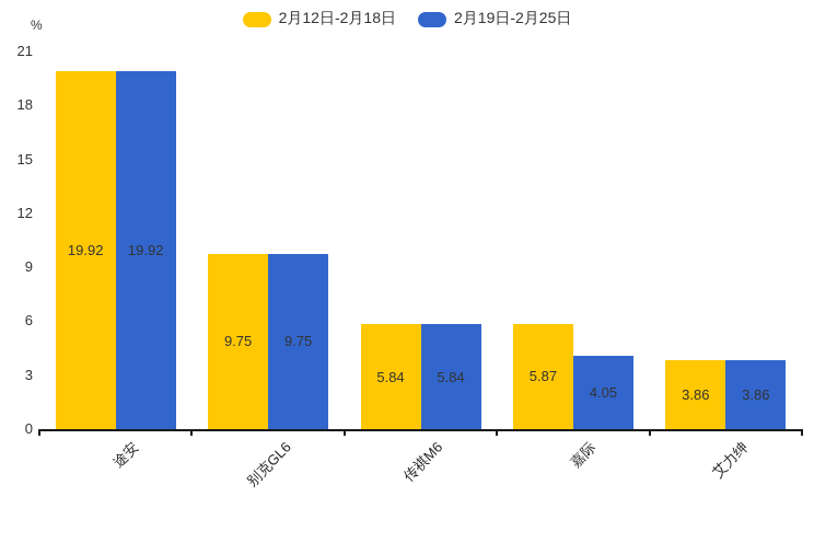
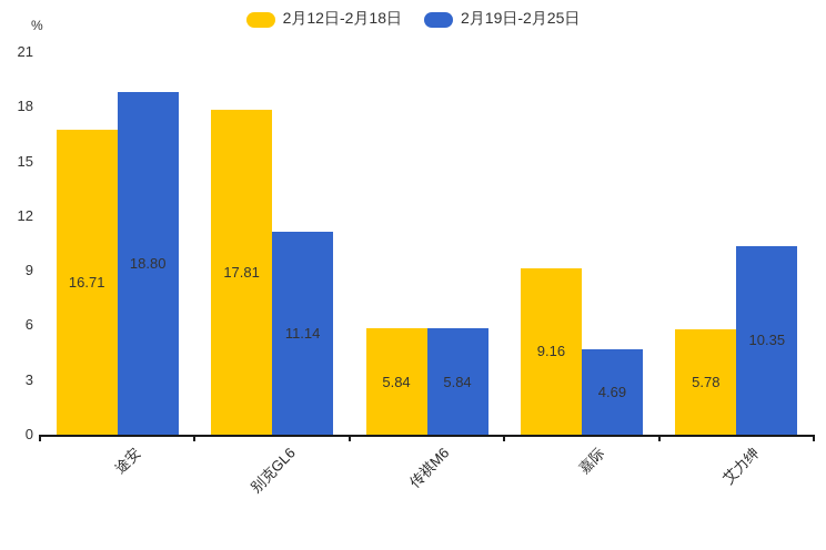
2月12日-2月18日/途安: 19.92 -> 16.71
2月19日-2月25日/途安: 19.92 -> 18.80
2月12日-2月18日/别克GL6: 9.75 -> 17.81
2月19日-2月25日/别克GL6: 9.75 -> 11.14
2月12日-2月18日/嘉际: 5.87 -> 9.16
2月19日-2月25日/嘉际: 4.05 -> 4.69
2月12日-2月18日/艾力绅: 3.86 -> 5.78
2月19日-2月25日/艾力绅: 3.86 -> 10.35
